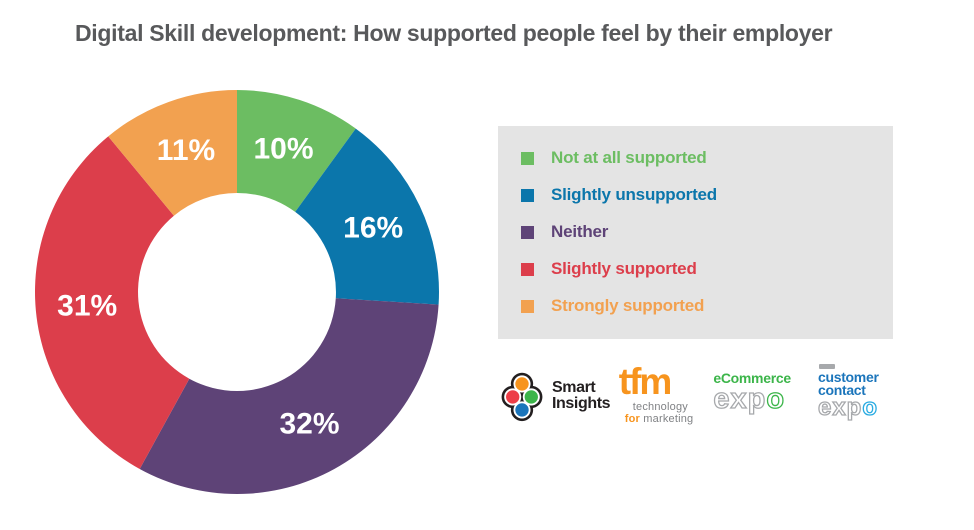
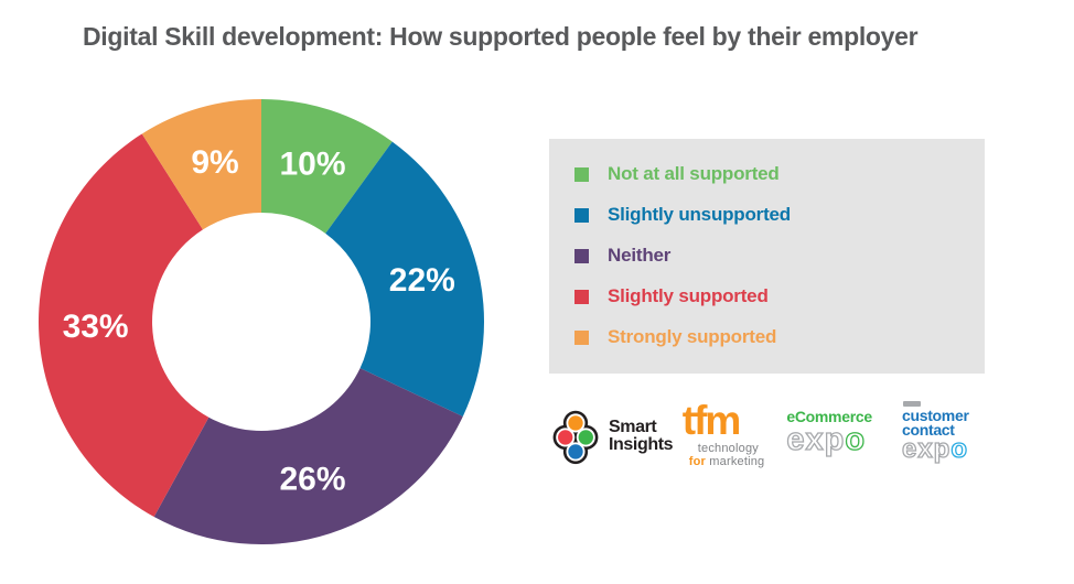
Slightly unsupported: 16% -> 22%
Neither: 32% -> 26%
Slightly supported: 31% -> 33%
Strongly supported: 11% -> 9%
